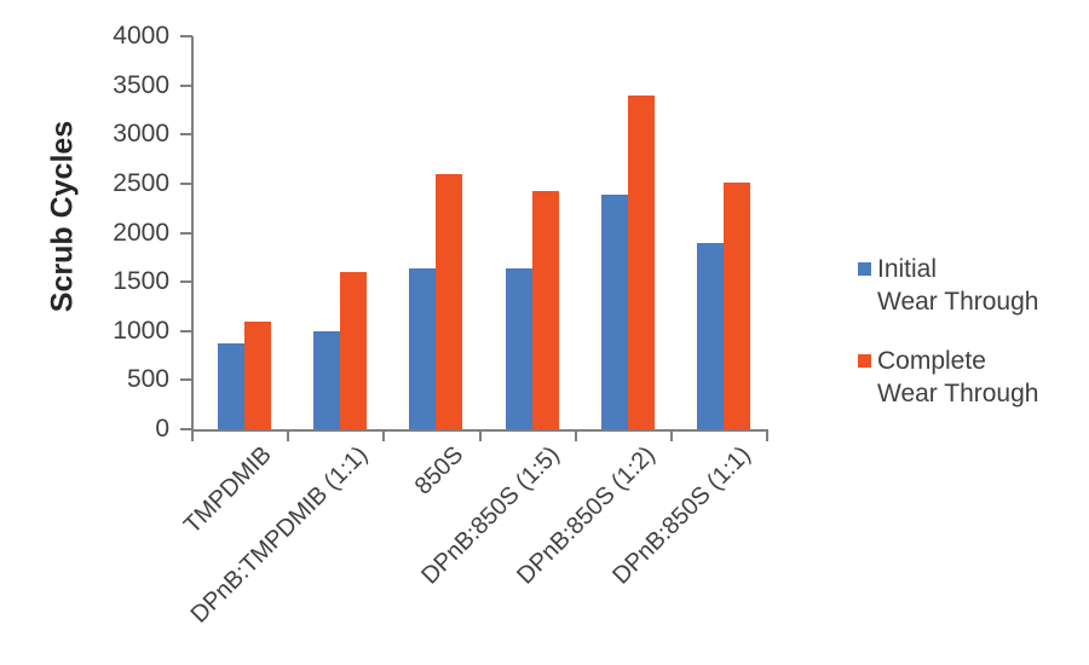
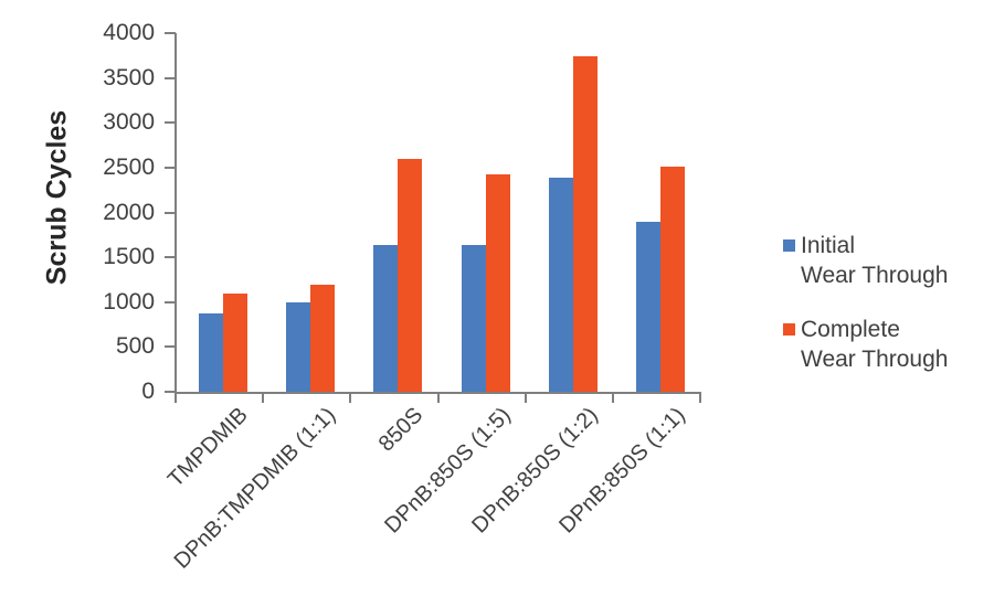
Complete Wear Through/DPnB:TMPDMIB (1:1): 1600 -> 1200
Complete Wear Through/DPnB:850S (1:2): 3400 -> 3700
